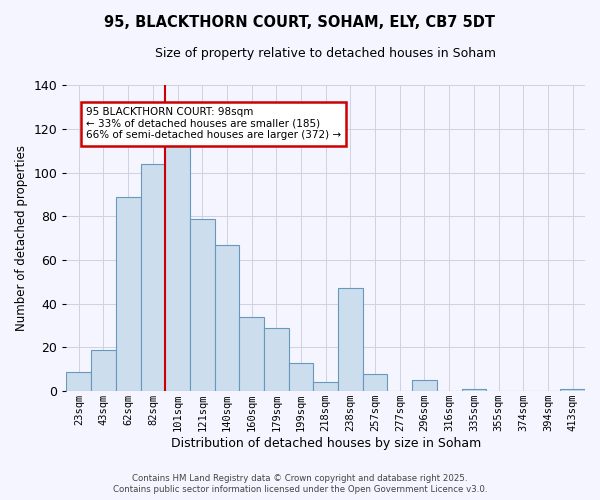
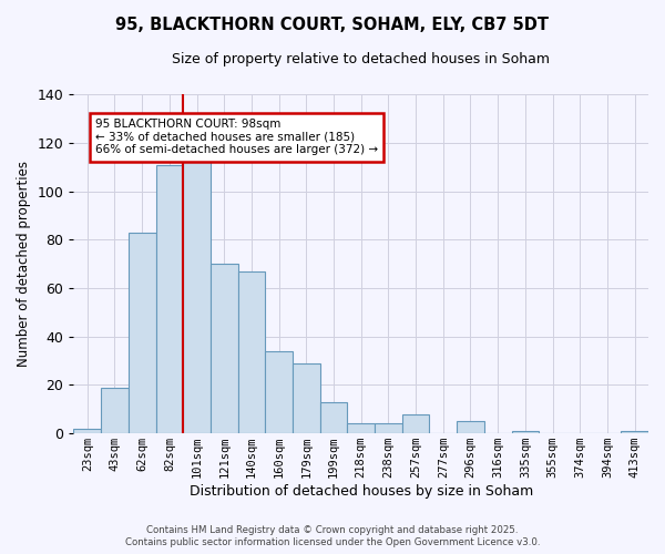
23sqm: 9 -> 2
62sqm: 89 -> 83
82sqm: 104 -> 111
121sqm: 79 -> 70
238sqm: 47 -> 4
